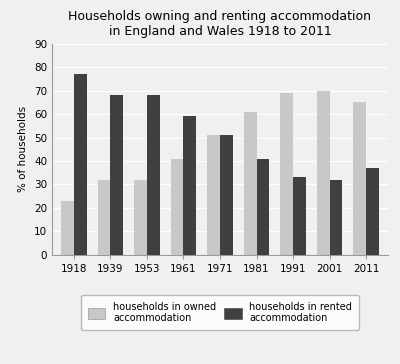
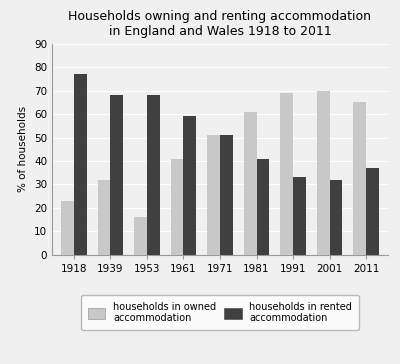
households in owned accommodation/1953: 32 -> 16
